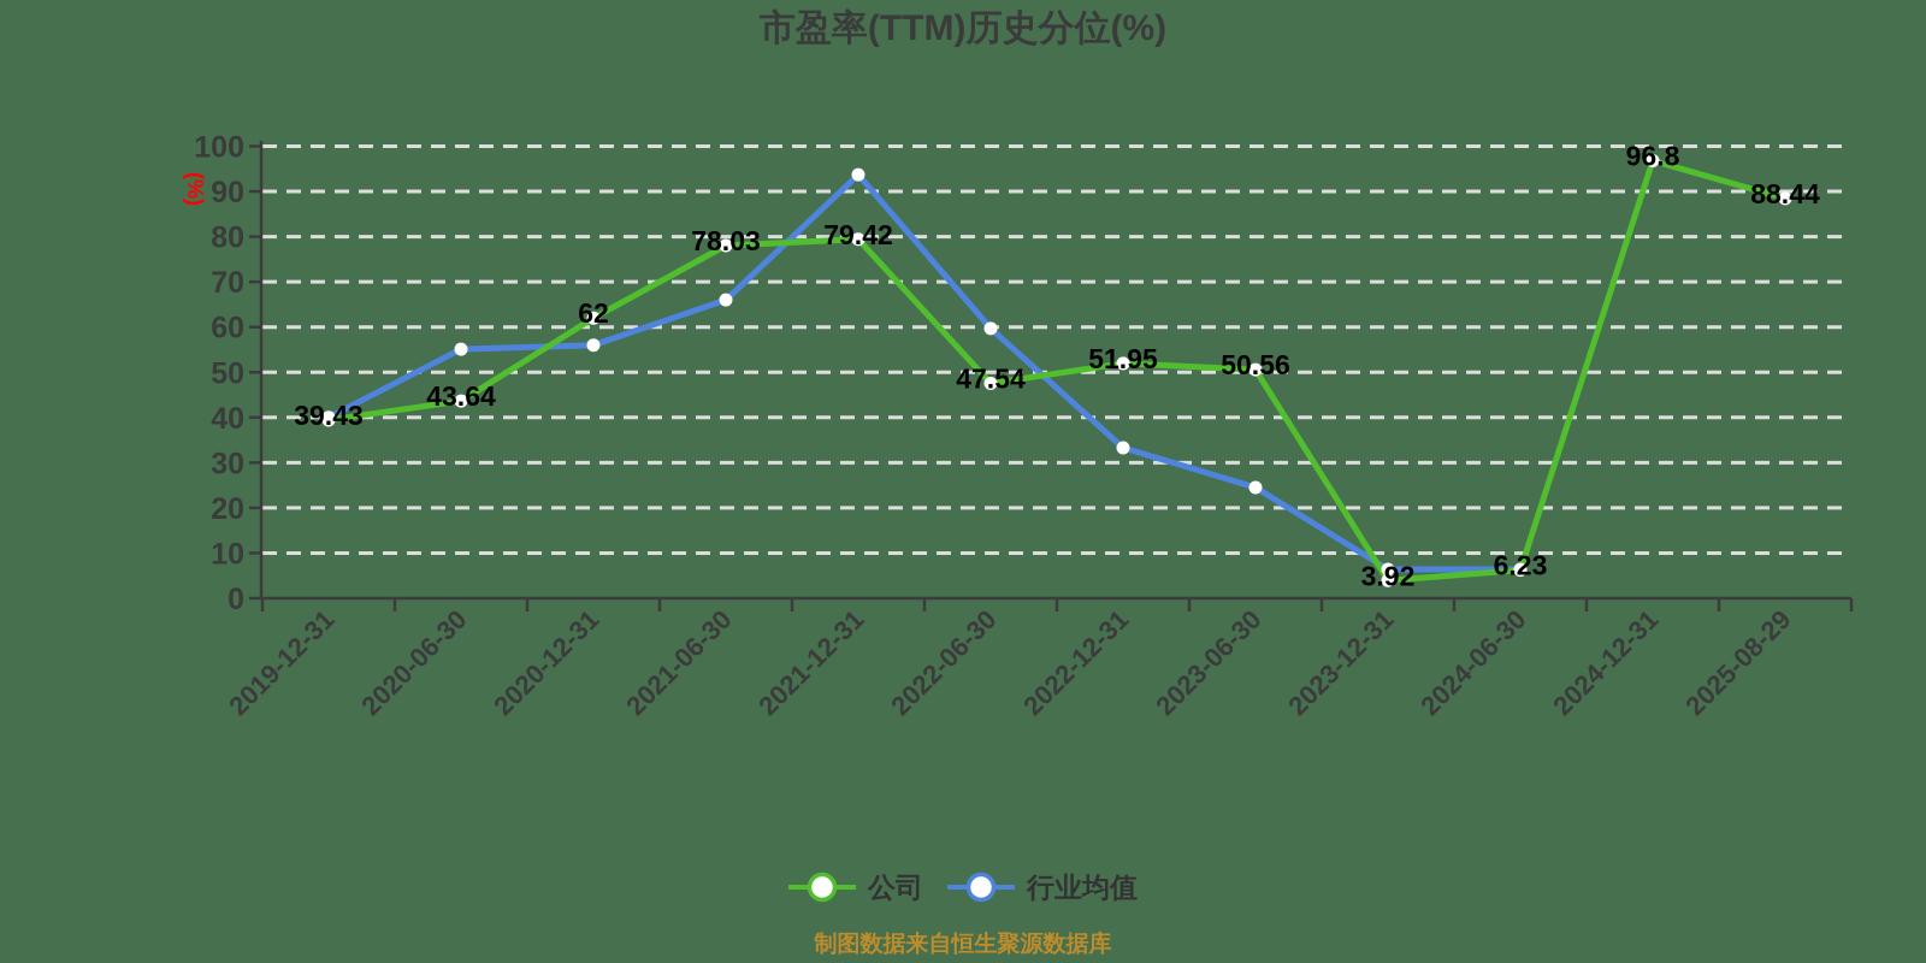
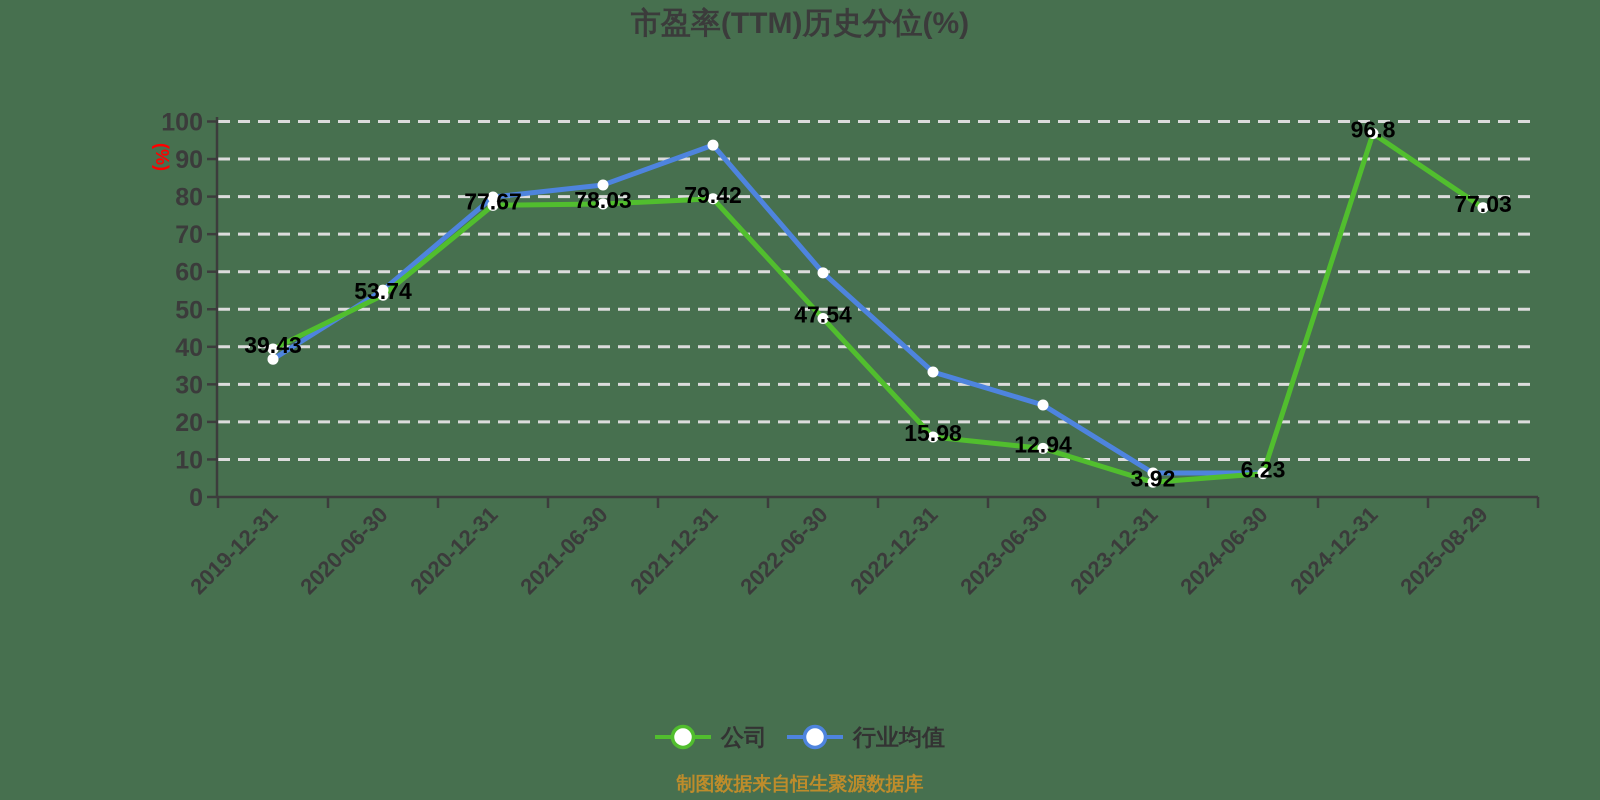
行业均值/2019-12-31: 40 -> 37
公司/2020-06-30: 43.64 -> 53.74
公司/2020-12-31: 62 -> 77.67
行业均值/2020-12-31: 56 -> 80
行业均值/2021-06-30: 66 -> 83
公司/2022-12-31: 51.95 -> 15.98
公司/2023-06-30: 50.56 -> 12.94
公司/2025-08-29: 88.44 -> 77.03
